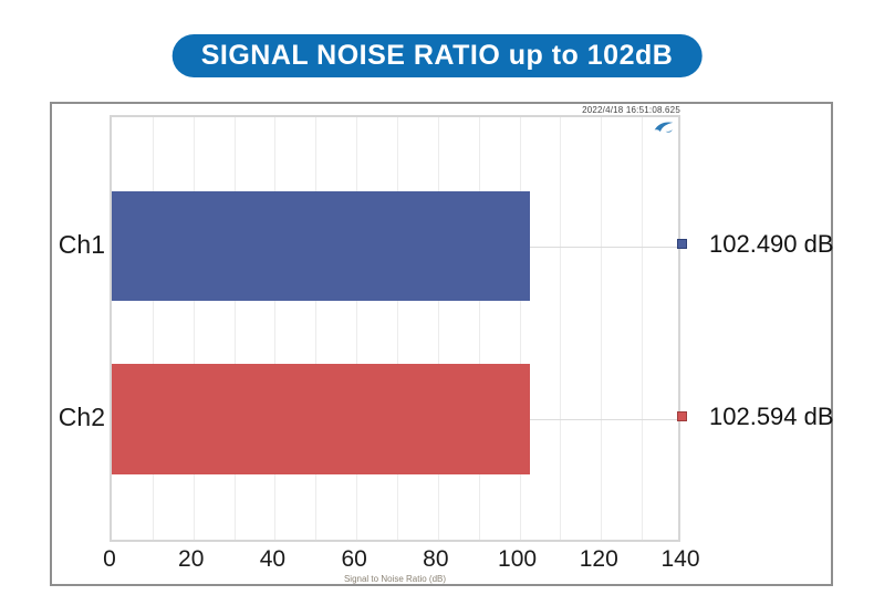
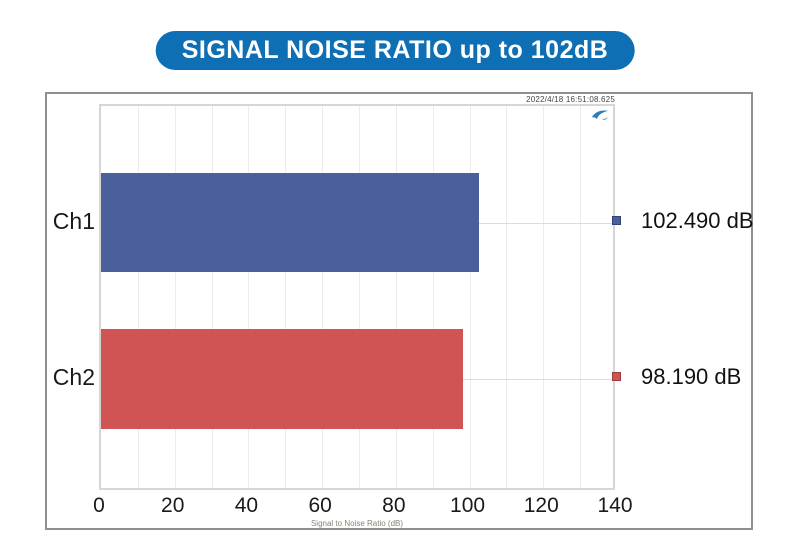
Ch2: 102.594 -> 98.190
